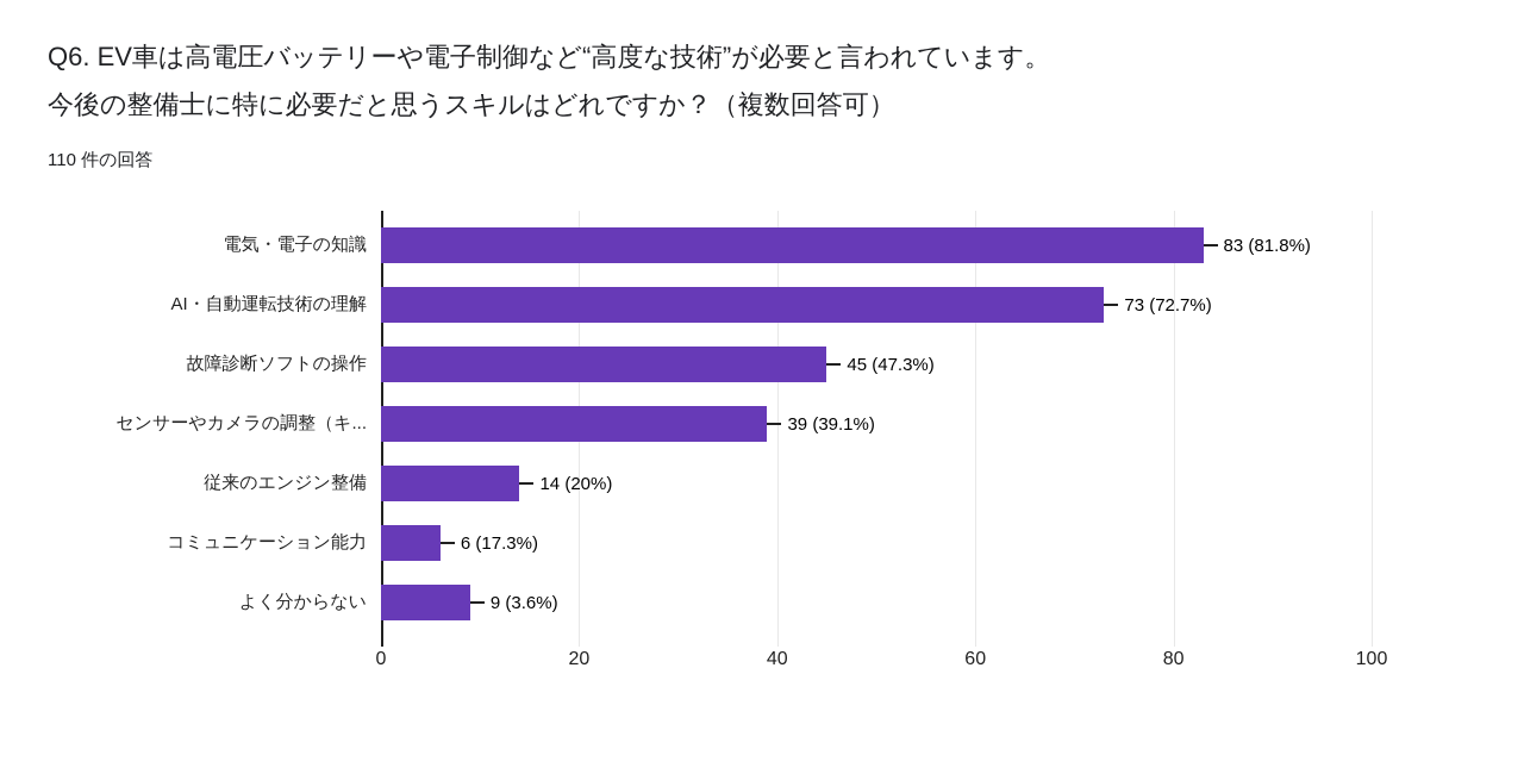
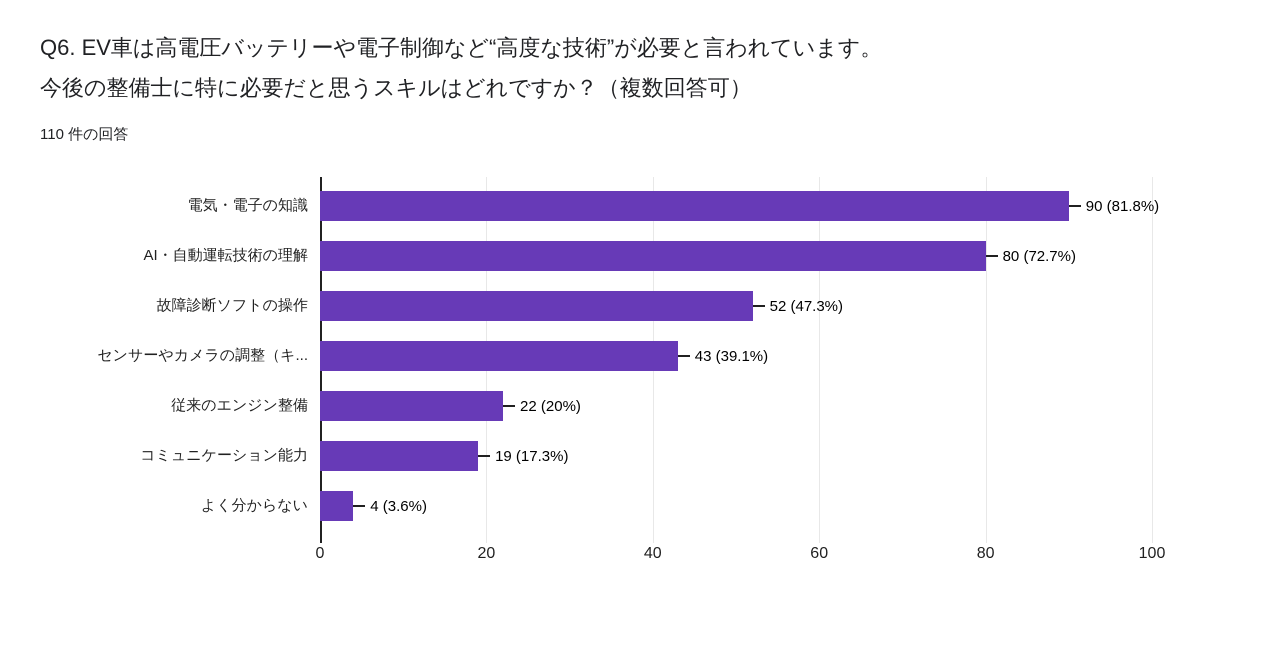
電気・電子の知識: 83 -> 90
AI・自動運転技術の理解: 73 -> 80
故障診断ソフトの操作: 45 -> 52
センサーやカメラの調整（キ...: 39 -> 43
従来のエンジン整備: 14 -> 22
コミュニケーション能力: 6 -> 19
よく分からない: 9 -> 4
